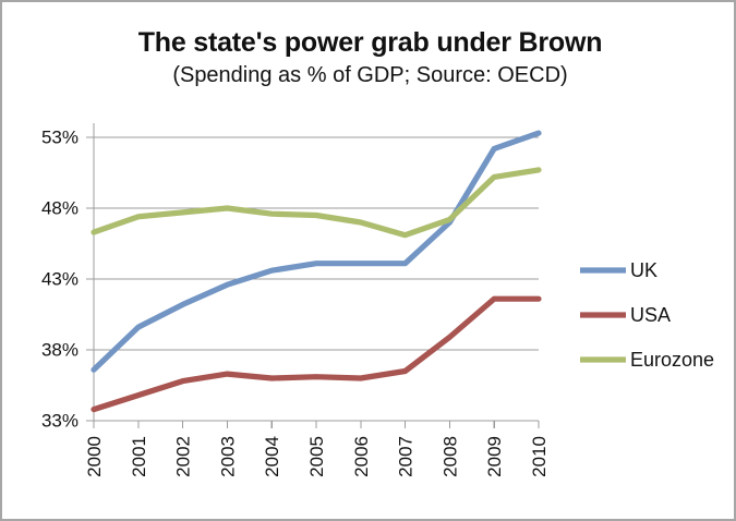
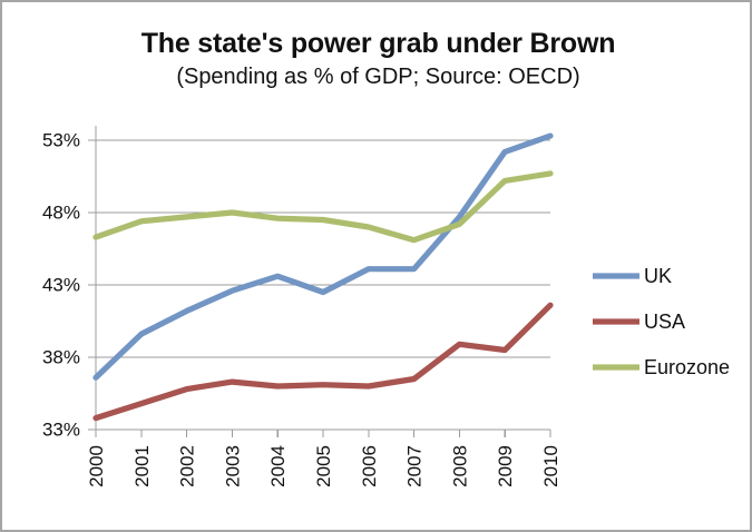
UK/2005: 44.1% -> 42.5%
UK/2008: 47.0% -> 47.7%
USA/2009: 41.6% -> 38.5%
